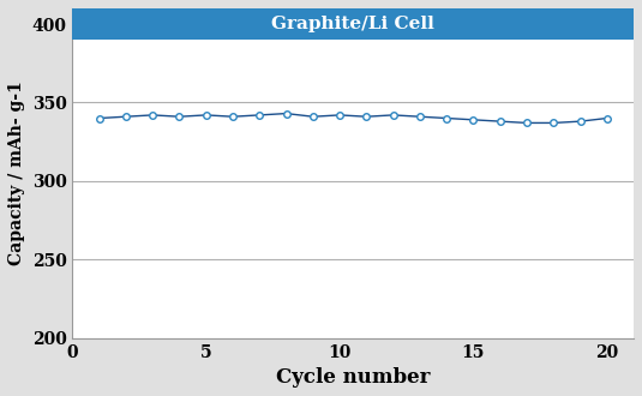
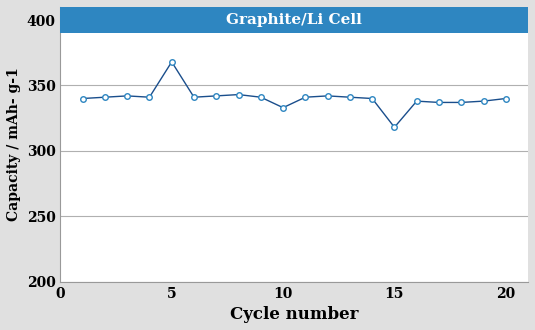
5: 342 -> 368
10: 342 -> 333
15: 339 -> 318
